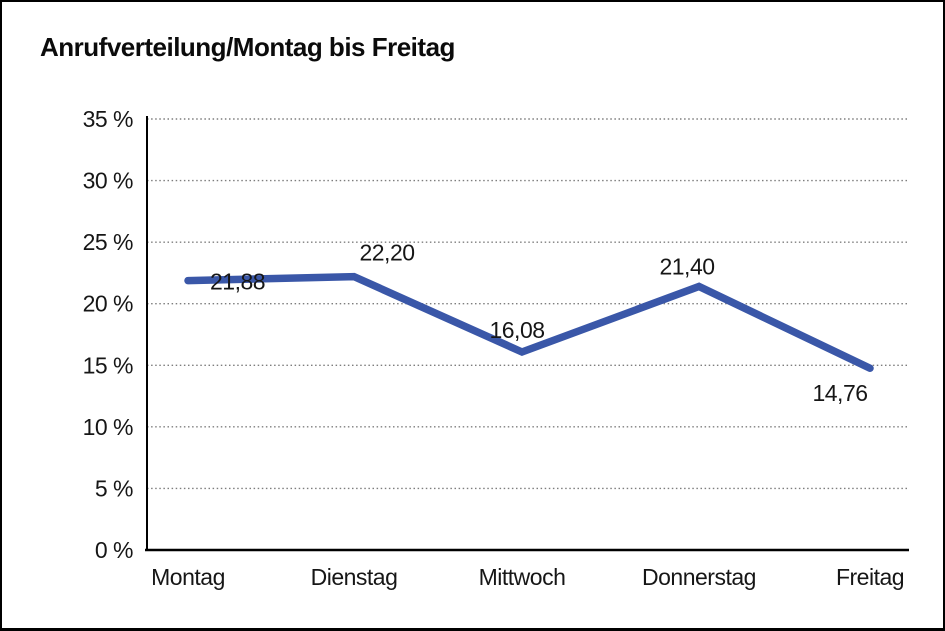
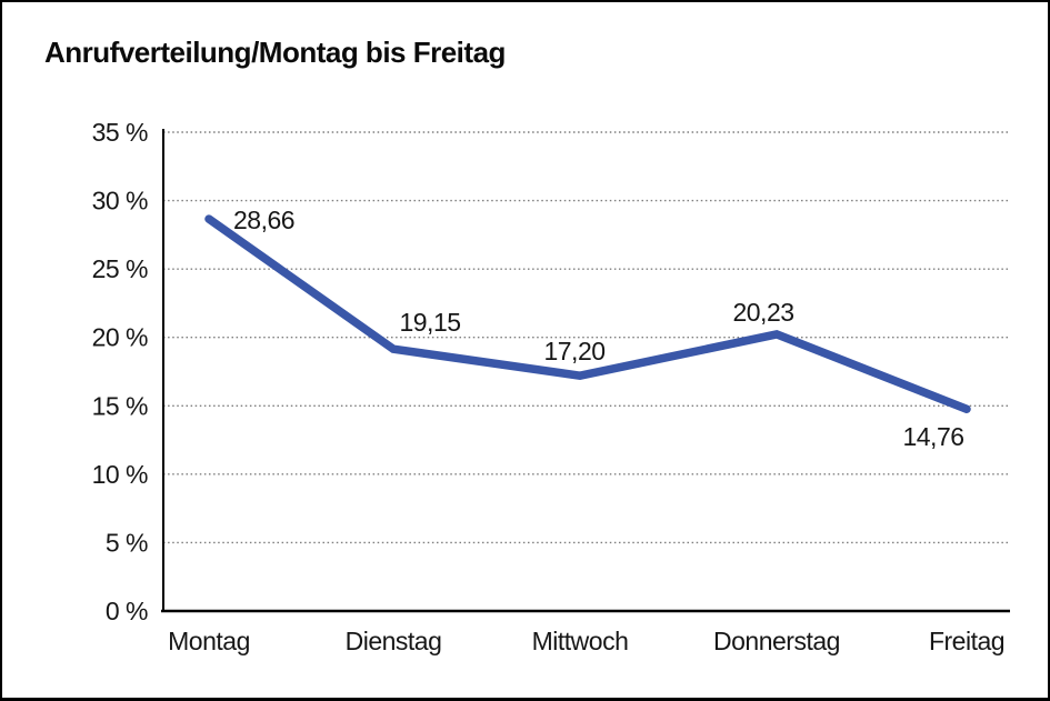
Montag: 21,88 -> 28,66
Dienstag: 22,20 -> 19,15
Mittwoch: 16,08 -> 17,20
Donnerstag: 21,40 -> 20,23
